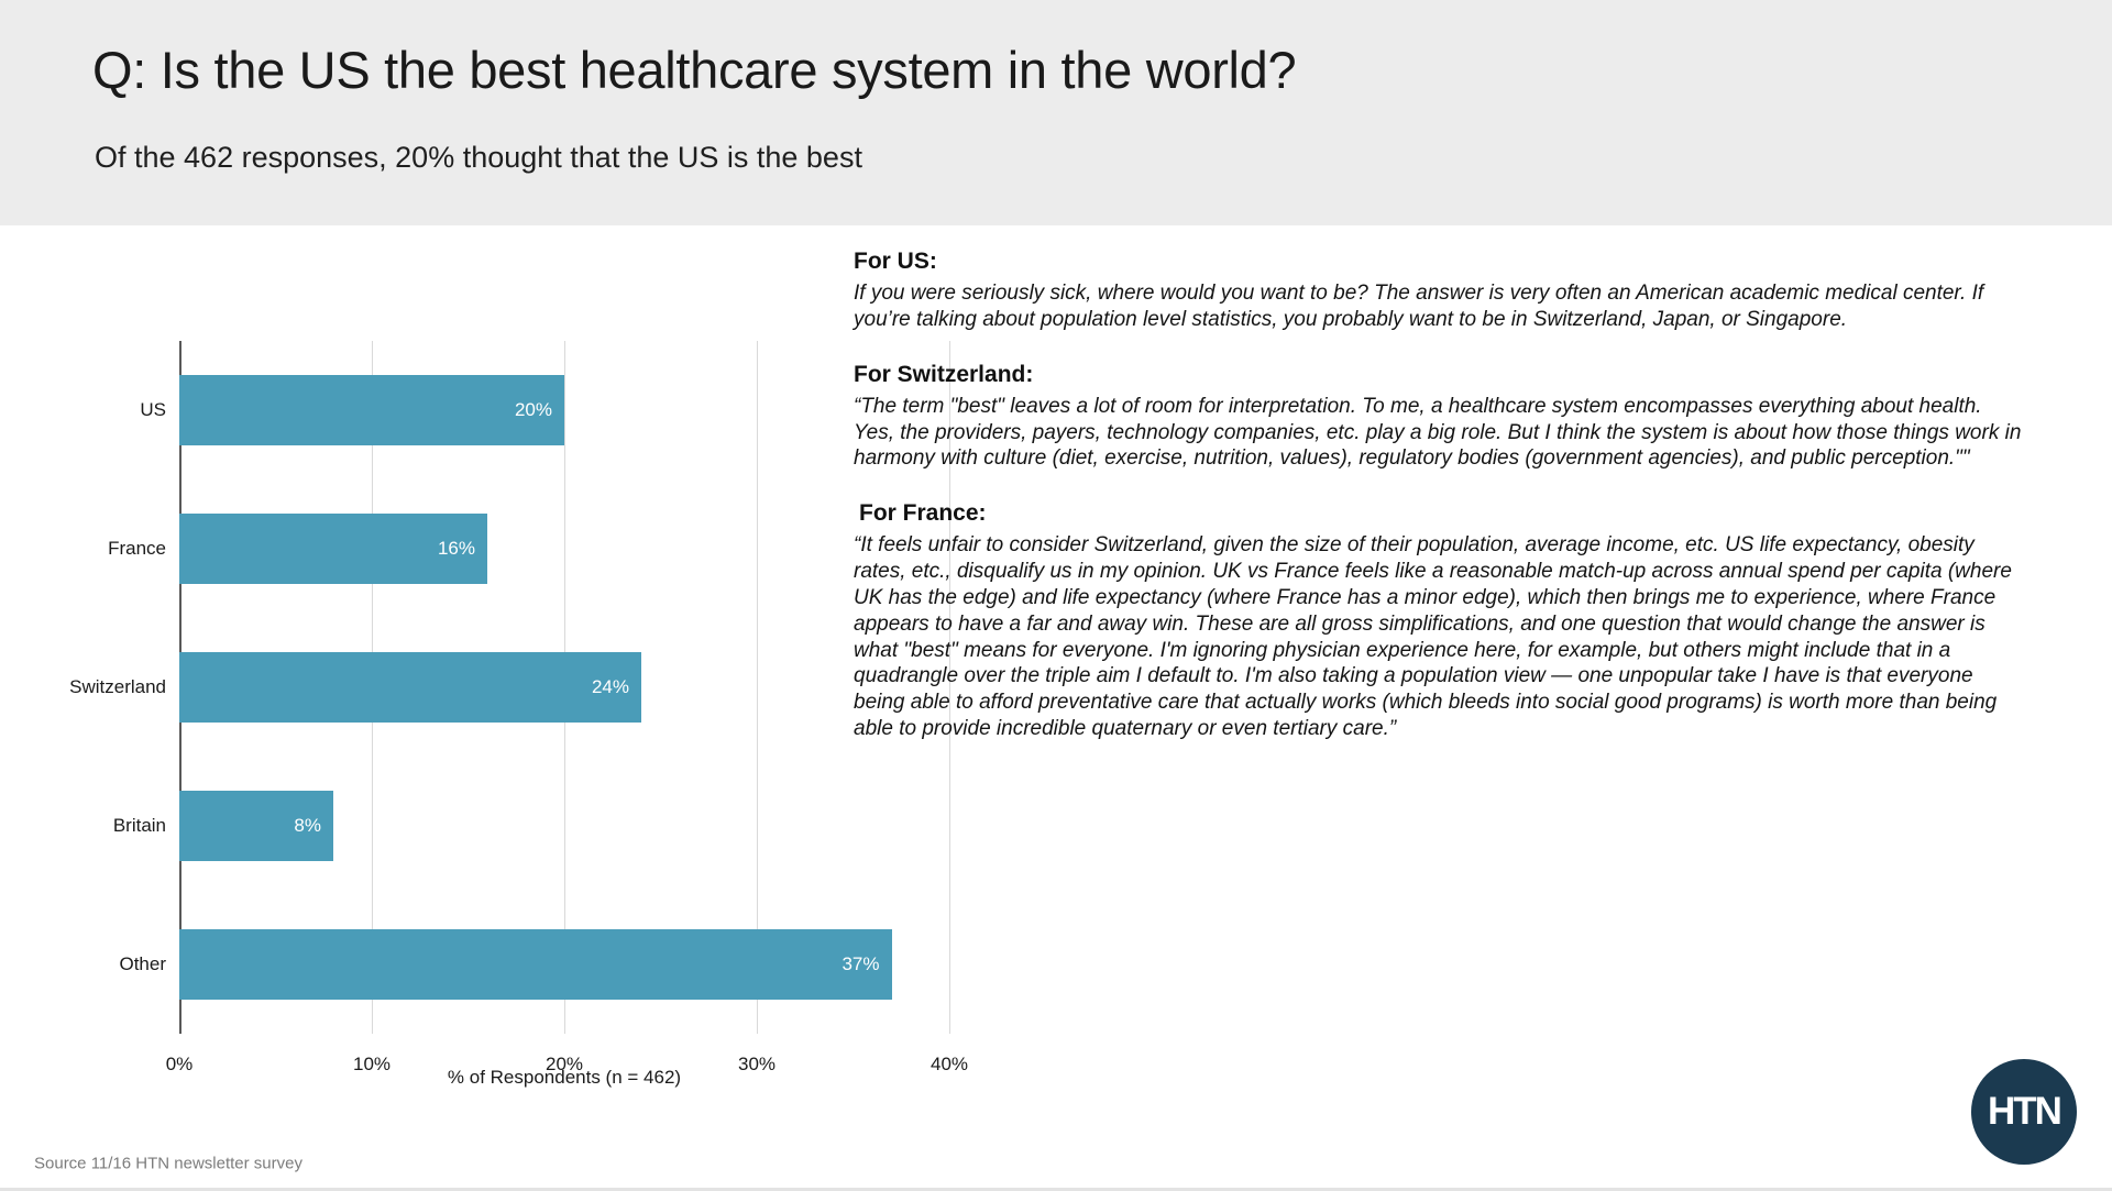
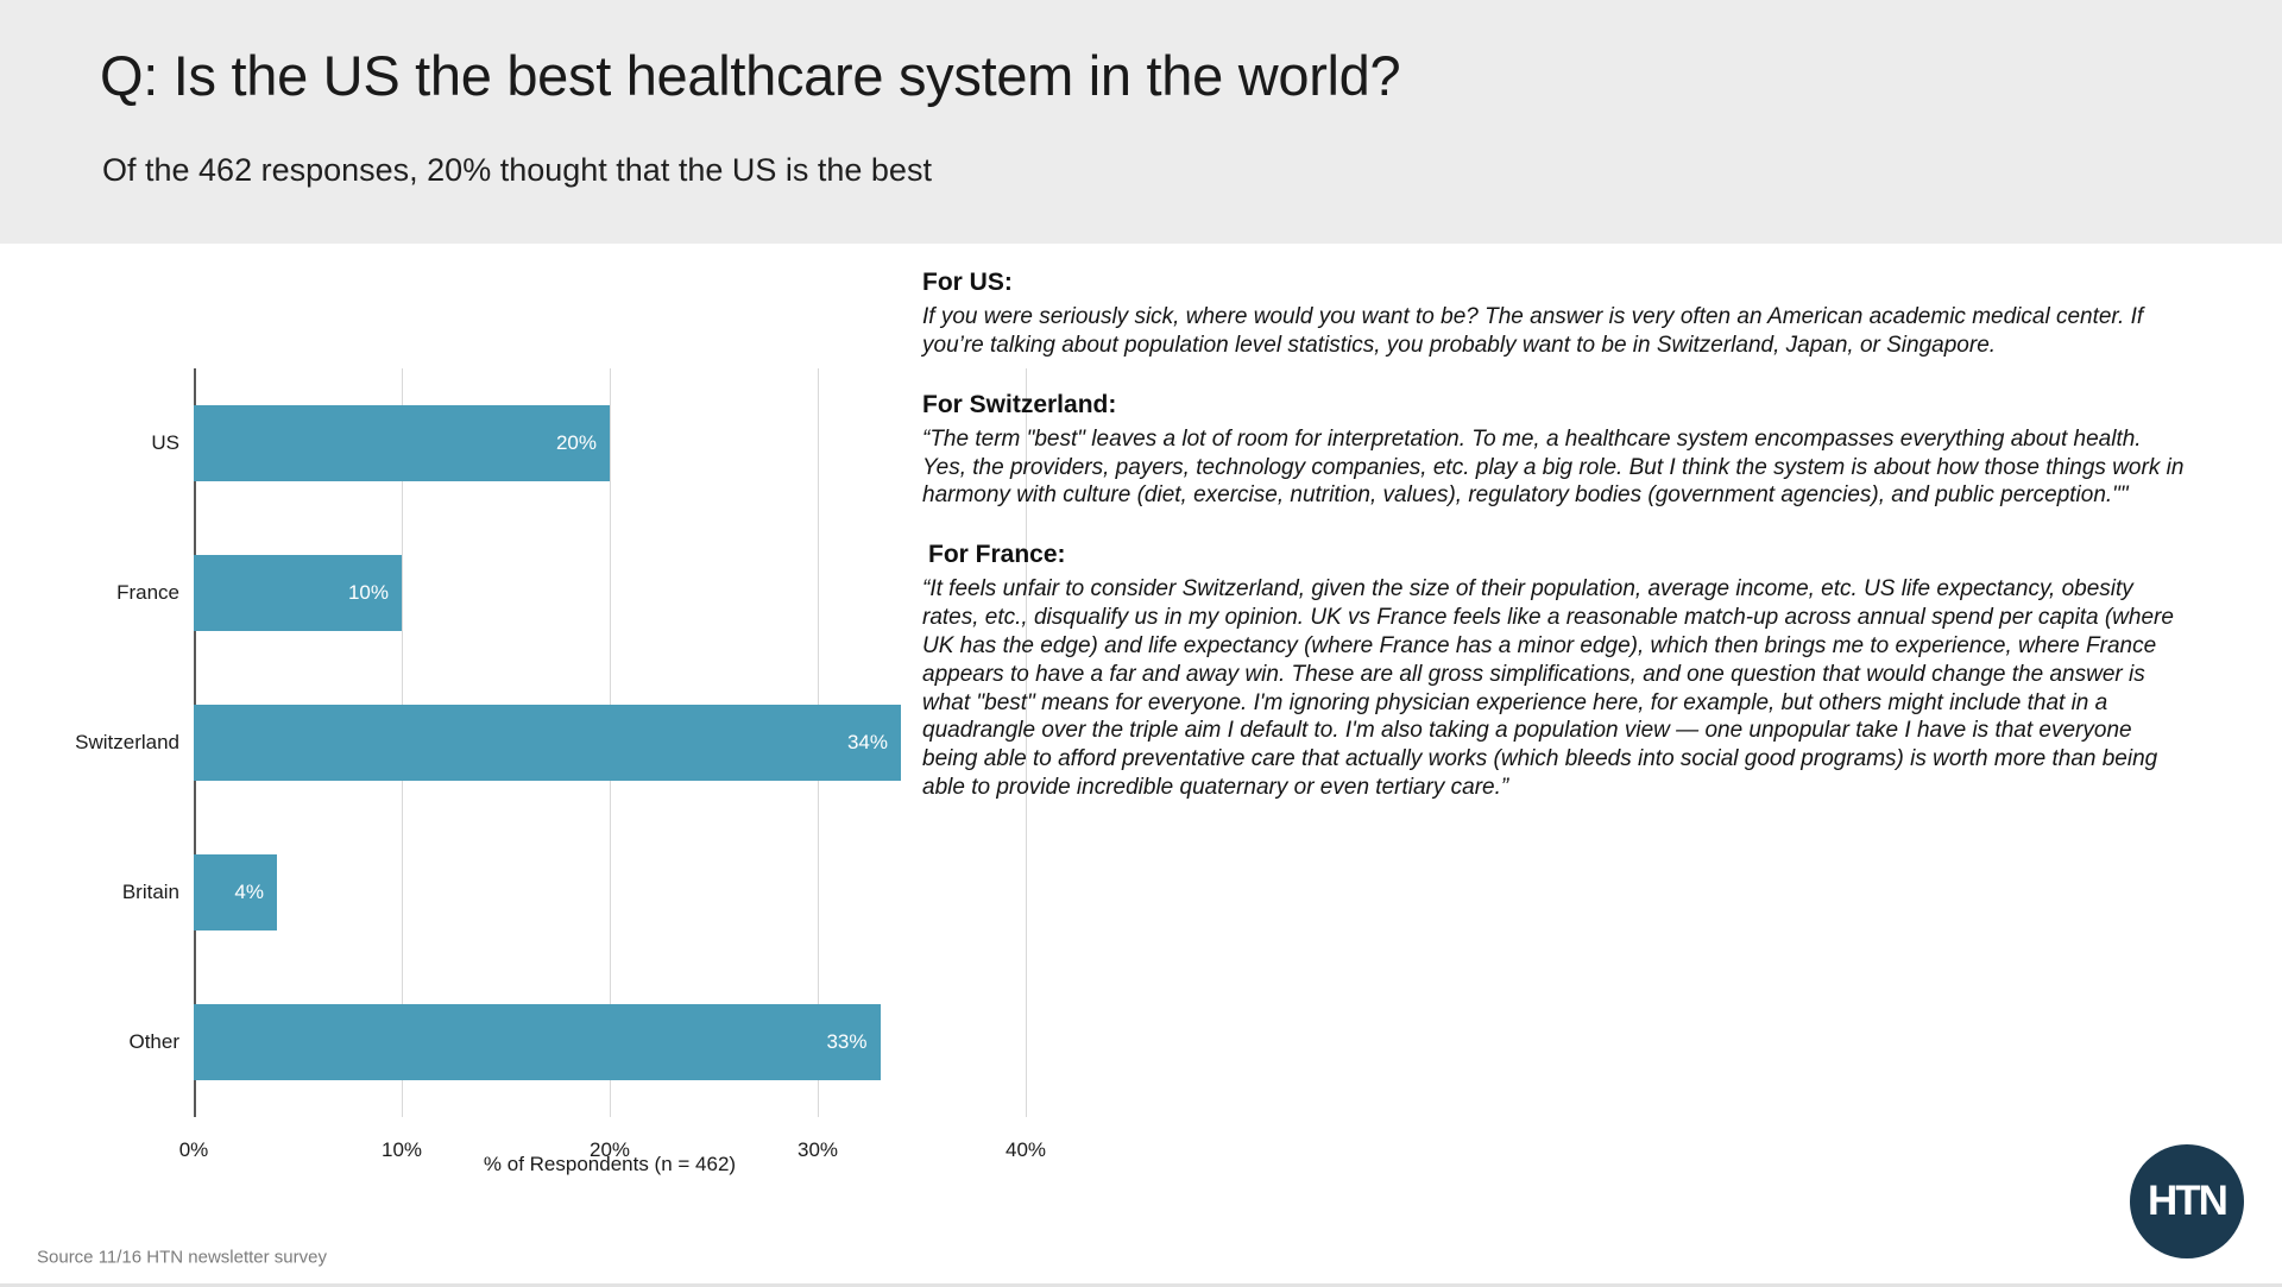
France: 16% -> 10%
Switzerland: 24% -> 34%
Britain: 8% -> 4%
Other: 37% -> 33%
